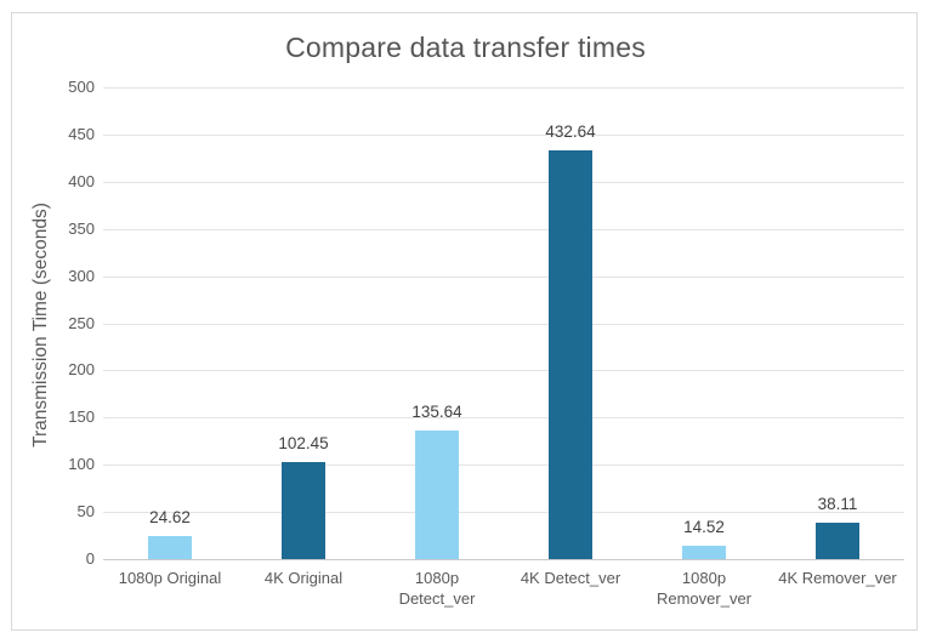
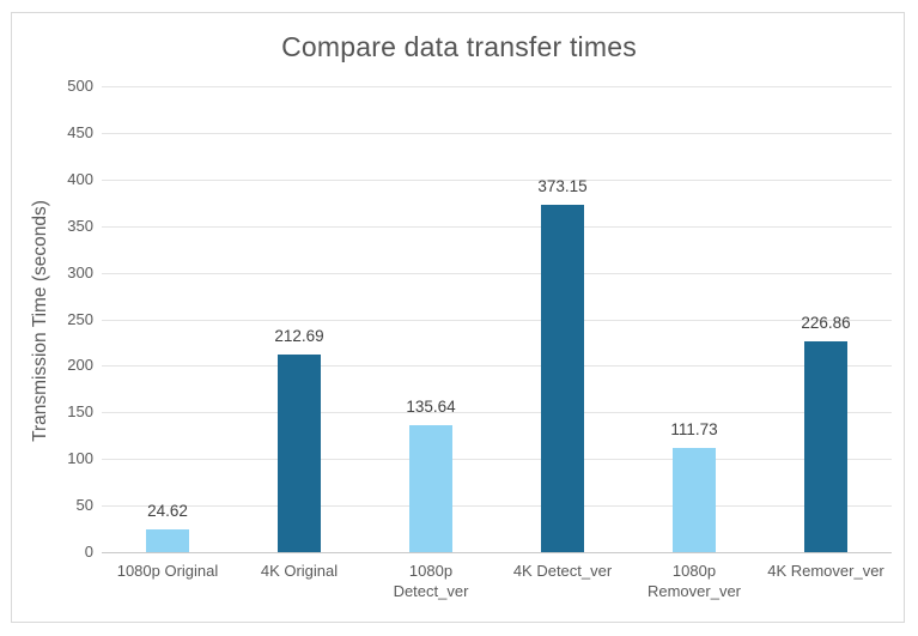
4K Original: 102.45 -> 212.69
4K Detect_ver: 432.64 -> 373.15
1080p Remover_ver: 14.52 -> 111.73
4K Remover_ver: 38.11 -> 226.86
